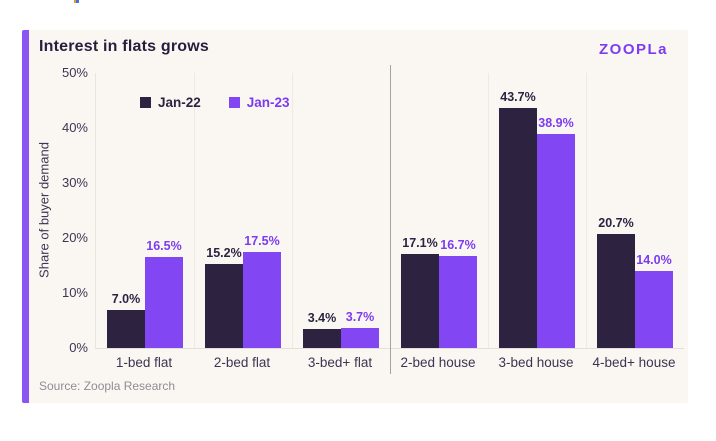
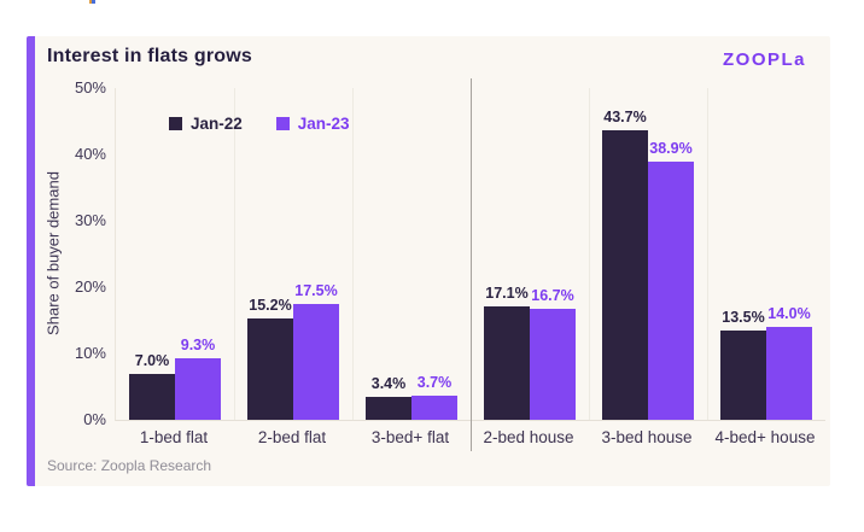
Jan-23/1-bed flat: 16.5% -> 9.3%
Jan-22/4-bed+ house: 20.7% -> 13.5%
